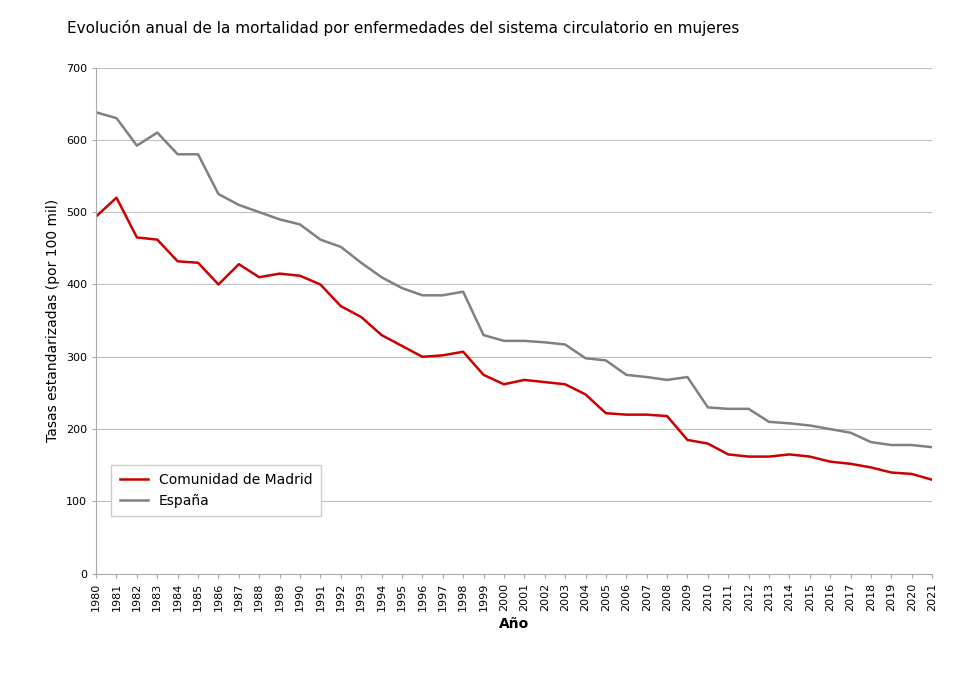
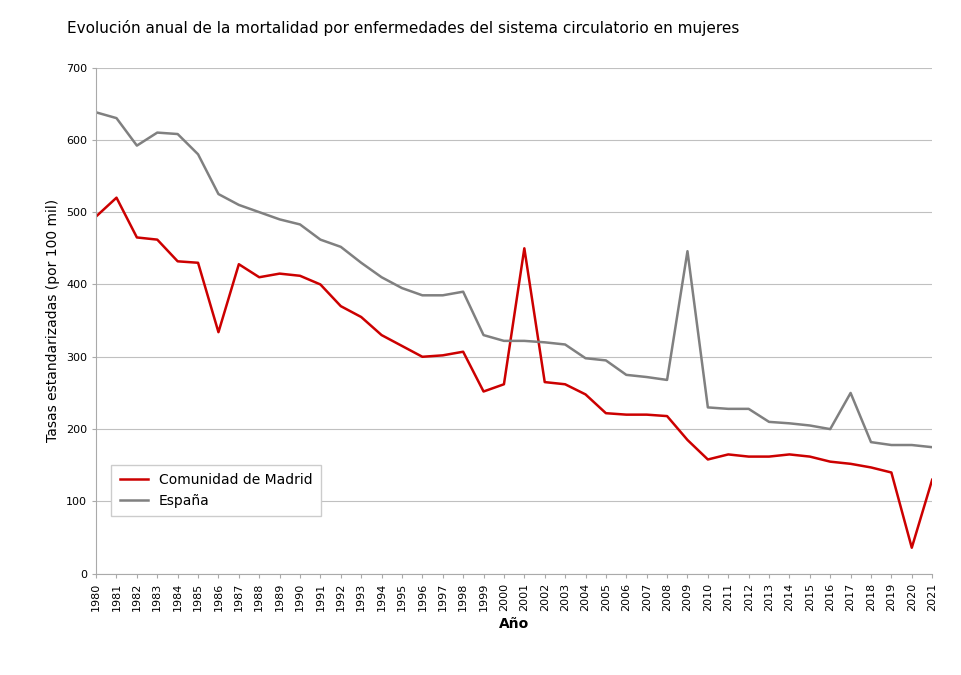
España/1984: 580 -> 608
Comunidad de Madrid/1986: 400 -> 334
Comunidad de Madrid/1999: 275 -> 252
Comunidad de Madrid/2001: 268 -> 450
España/2009: 272 -> 446
Comunidad de Madrid/2010: 180 -> 158
España/2017: 195 -> 250
Comunidad de Madrid/2020: 138 -> 36
